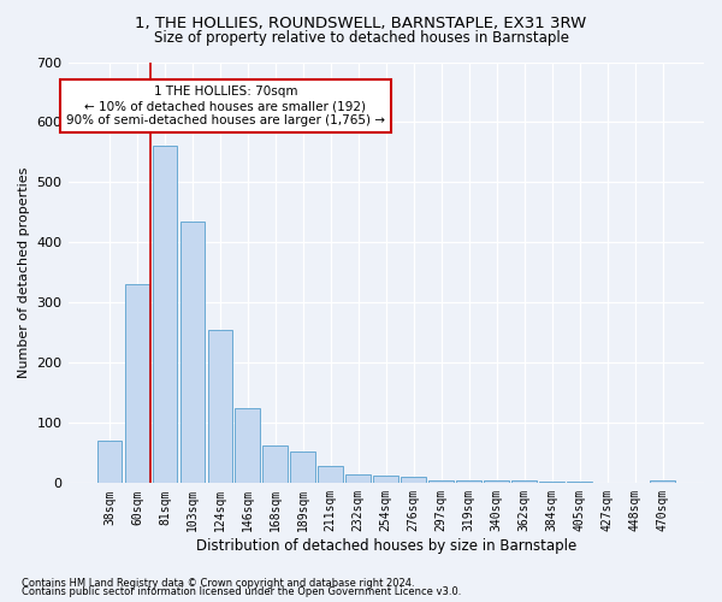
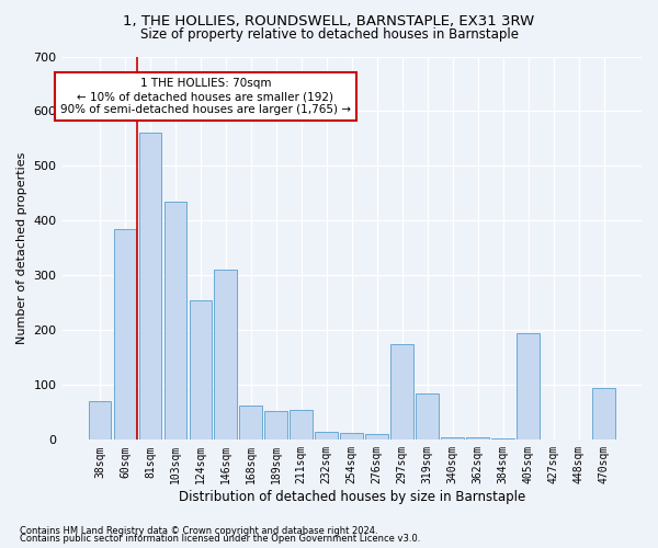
60sqm: 330 -> 385
146sqm: 125 -> 310
211sqm: 28 -> 55
297sqm: 5 -> 175
319sqm: 5 -> 85
405sqm: 2 -> 195
470sqm: 5 -> 95
